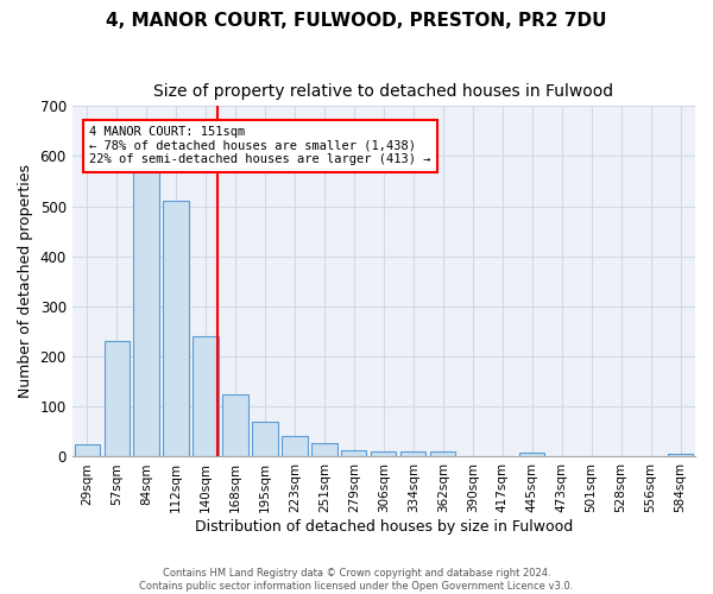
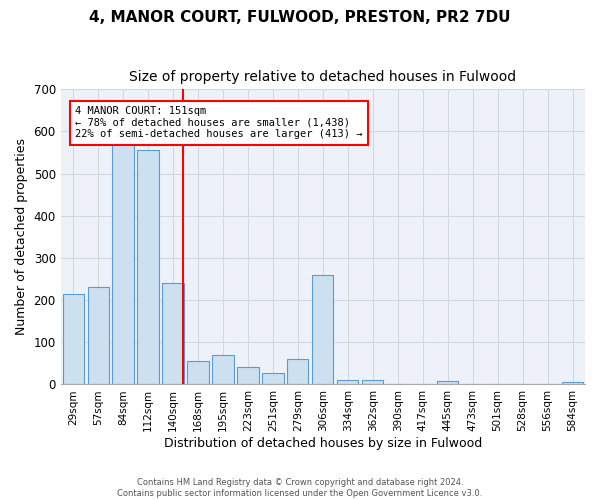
29sqm: 25 -> 215
112sqm: 510 -> 555
168sqm: 125 -> 55
279sqm: 14 -> 60
306sqm: 10 -> 260
